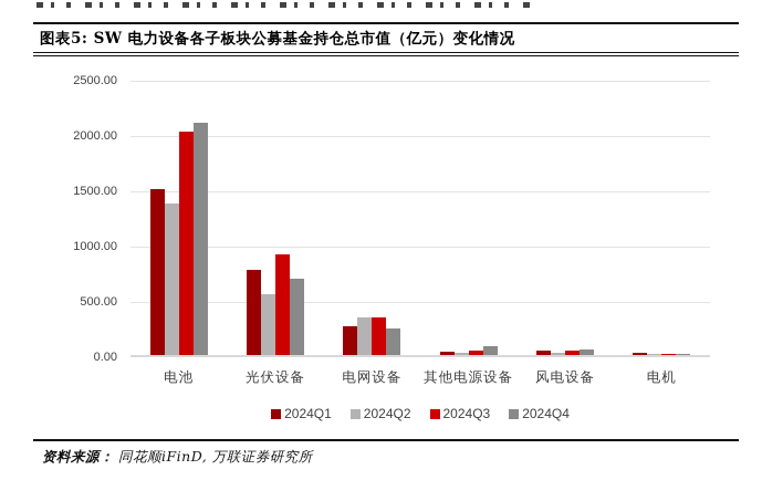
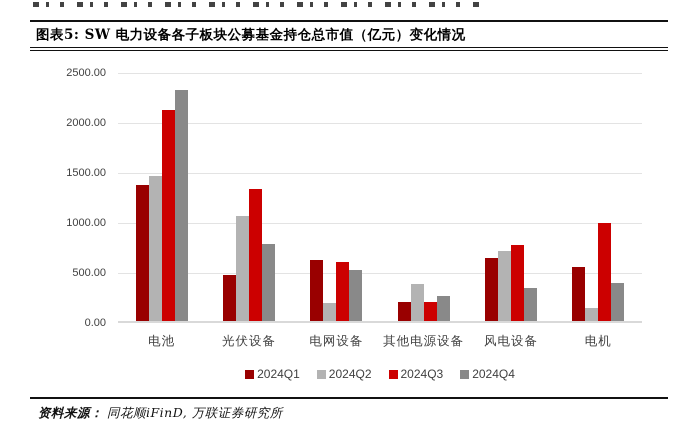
2024Q1/电池: 1500 -> 1360
2024Q2/电池: 1380 -> 1450
2024Q3/电池: 2020 -> 2110
2024Q4/电池: 2100 -> 2310
2024Q1/光伏设备: 770 -> 460
2024Q2/光伏设备: 550 -> 1050
2024Q3/光伏设备: 910 -> 1320
2024Q4/光伏设备: 690 -> 770
2024Q1/电网设备: 260 -> 610
2024Q2/电网设备: 340 -> 180
2024Q3/电网设备: 340 -> 590
2024Q4/电网设备: 240 -> 510
2024Q1/其他电源设备: 30 -> 190
2024Q2/其他电源设备: 20 -> 370
2024Q3/其他电源设备: 40 -> 190
2024Q4/其他电源设备: 80 -> 250
2024Q1/风电设备: 40 -> 630
2024Q2/风电设备: 20 -> 700
2024Q3/风电设备: 40 -> 760
2024Q4/风电设备: 60 -> 330
2024Q1/电机: 20 -> 540
2024Q2/电机: 10 -> 130
2024Q3/电机: 10 -> 980
2024Q4/电机: 10 -> 380
